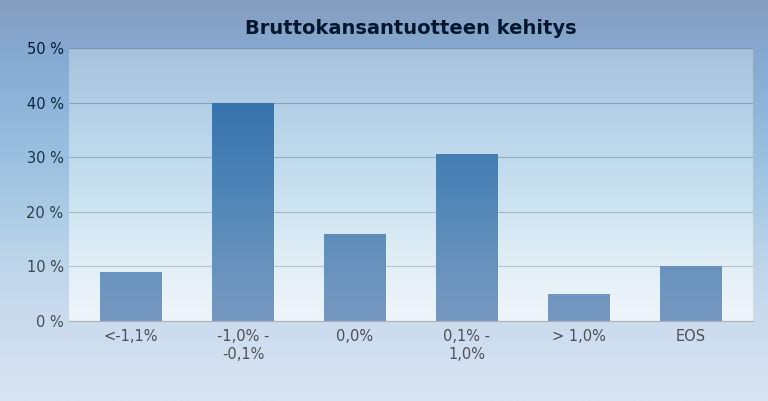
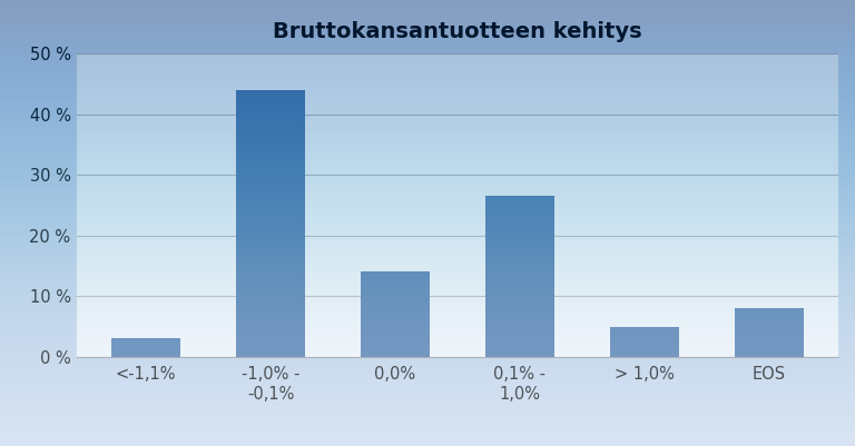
<-1,1%: 9.0 % -> 3.0 %
-1,0% - -0,1%: 40.0 % -> 44.0 %
0,0%: 16.0 % -> 14.0 %
0,1% - 1,0%: 30.6 % -> 26.5 %
EOS: 10.0 % -> 8.0 %
